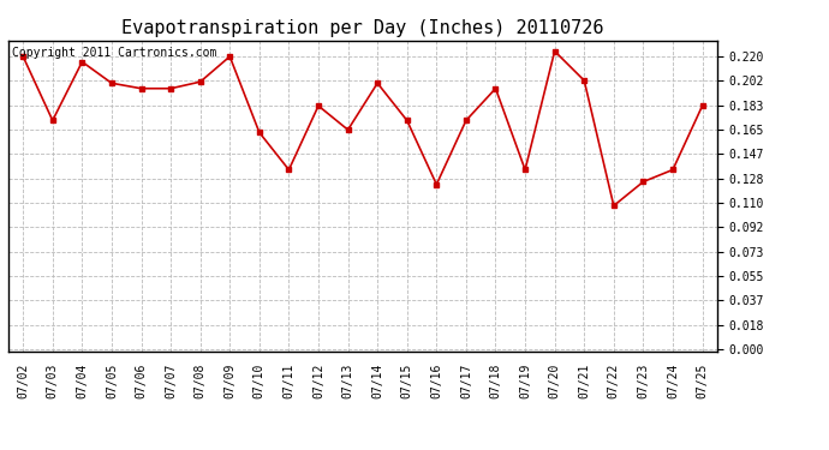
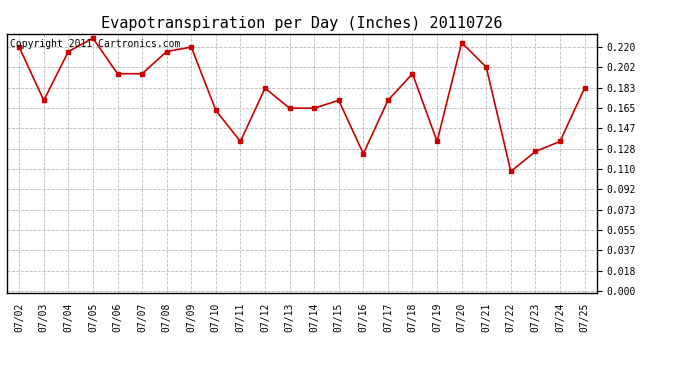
07/05: 0.200 -> 0.228
07/08: 0.201 -> 0.216
07/14: 0.200 -> 0.165
